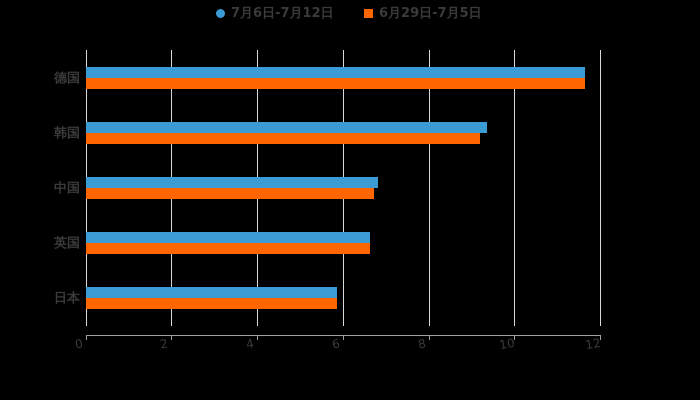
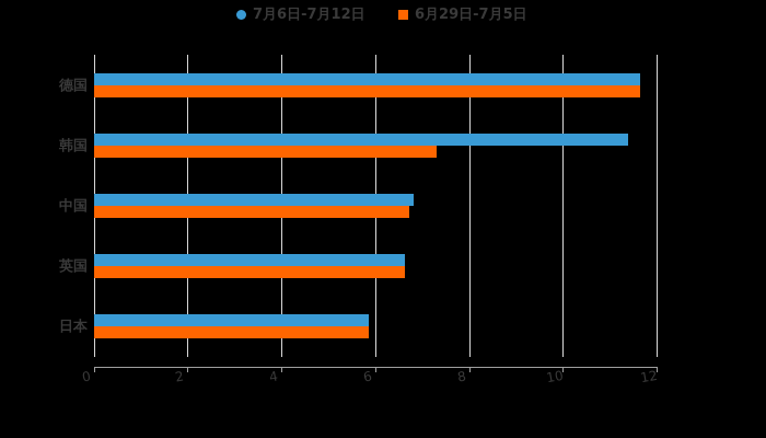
7月6日-7月12日/韩国: 9.4 -> 11.4
6月29日-7月5日/韩国: 9.2 -> 7.3
